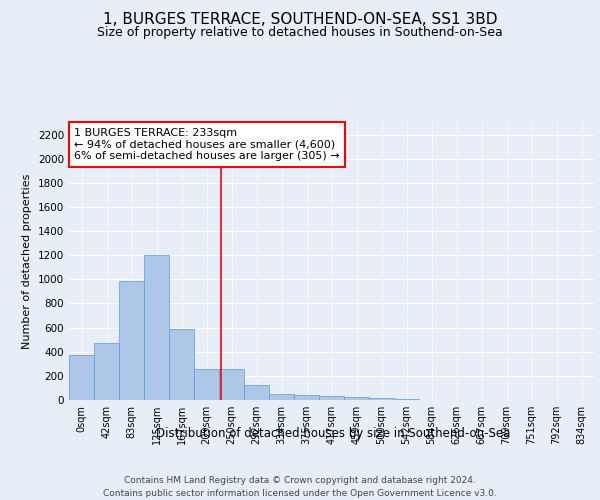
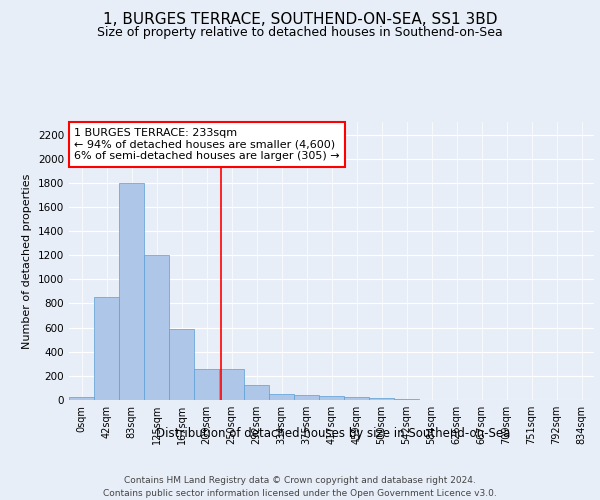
0sqm: 370 -> 20
42sqm: 470 -> 850
83sqm: 990 -> 1800
